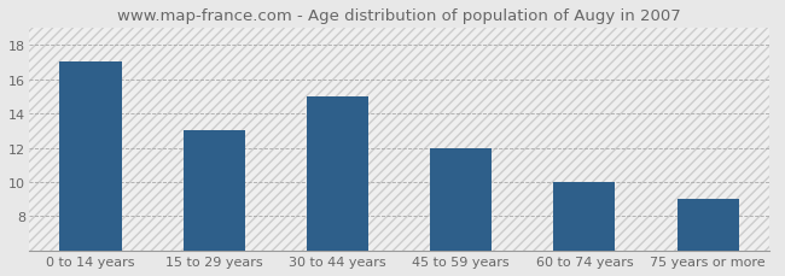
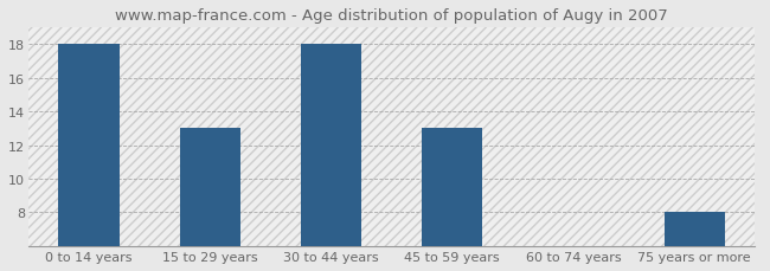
0 to 14 years: 17 -> 18
30 to 44 years: 15 -> 18
45 to 59 years: 12 -> 13
60 to 74 years: 10 -> 6
75 years or more: 9 -> 8
